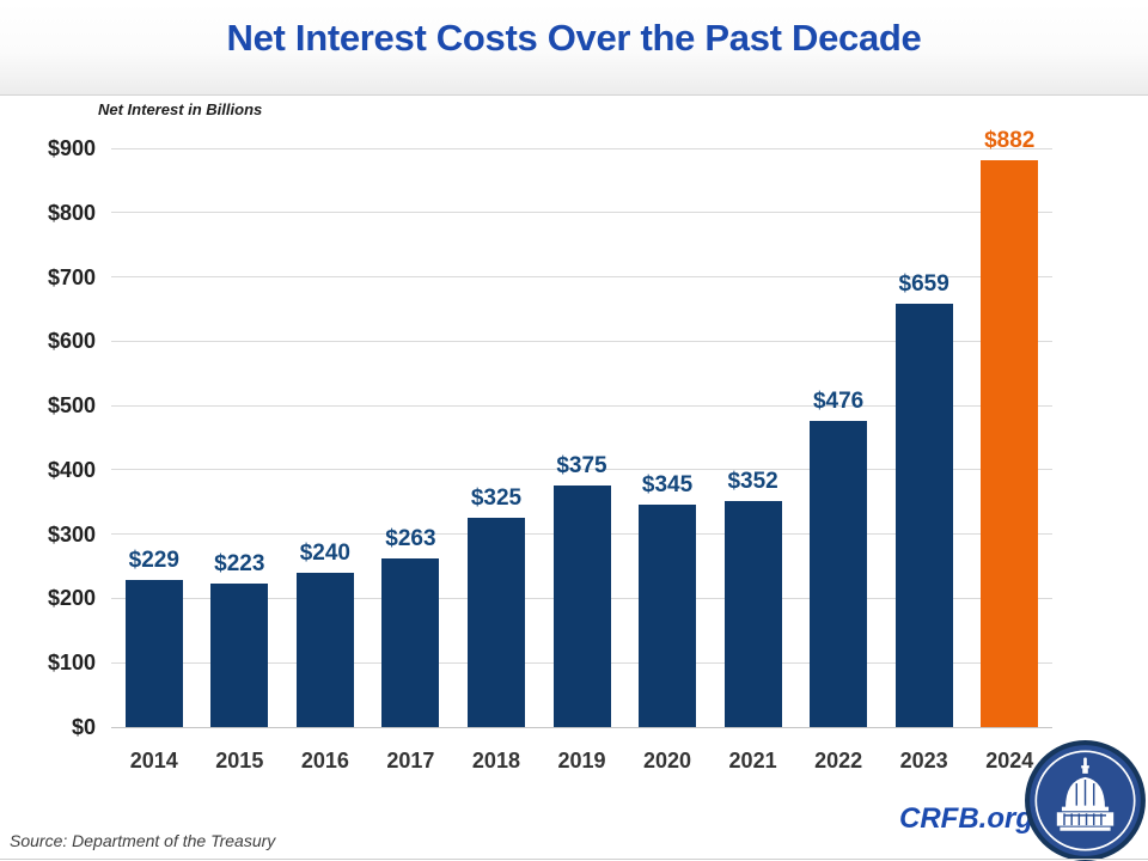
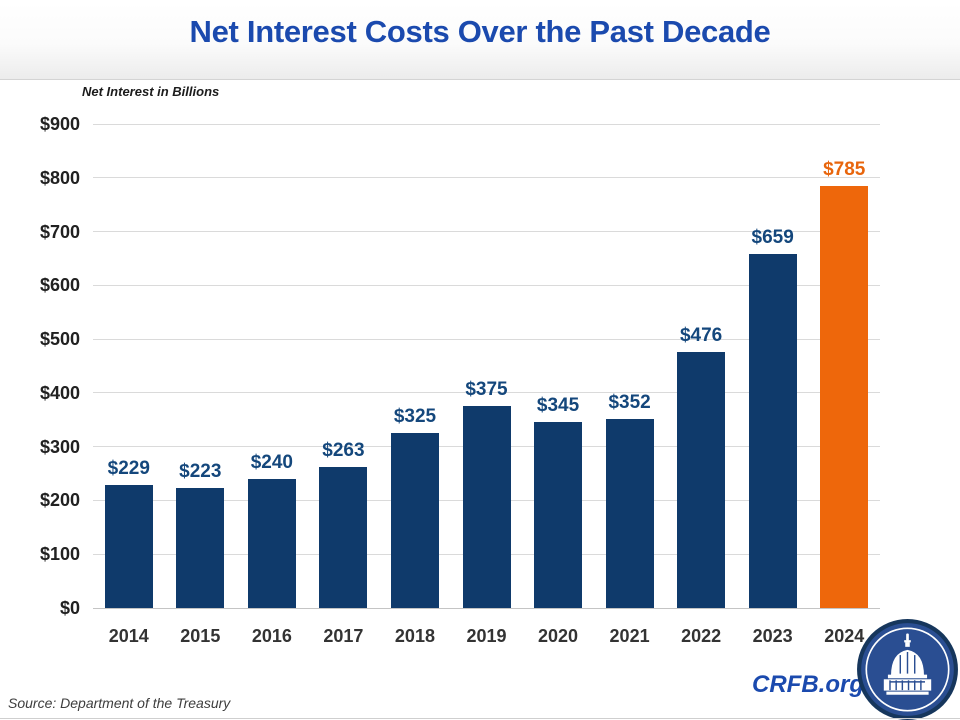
2024: $882 -> $785
